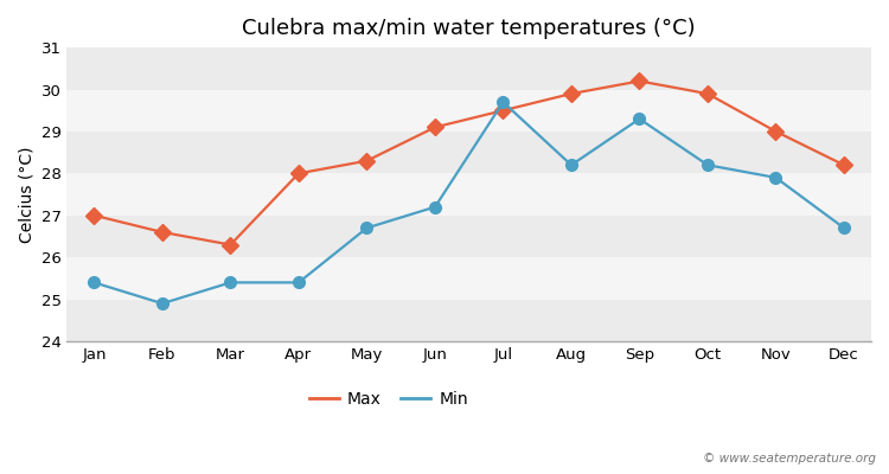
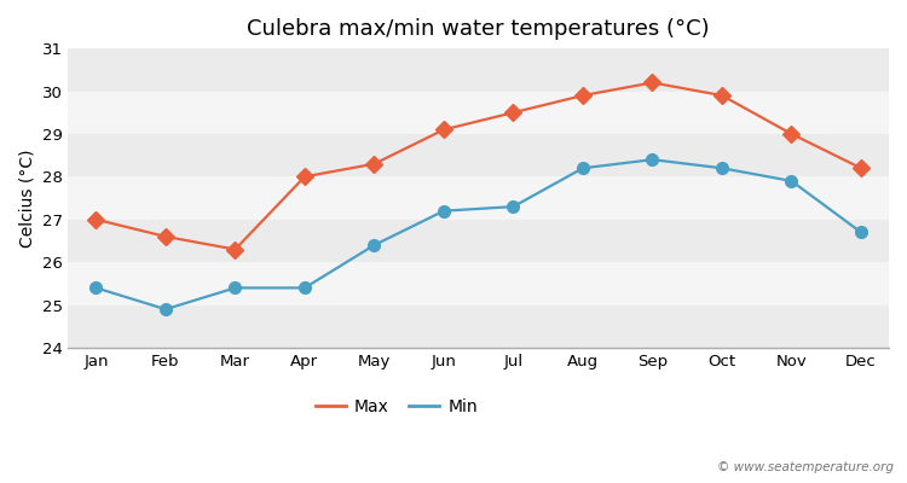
Min/May: 26.7 -> 26.4
Min/Jul: 29.7 -> 27.3
Min/Sep: 29.3 -> 28.4
